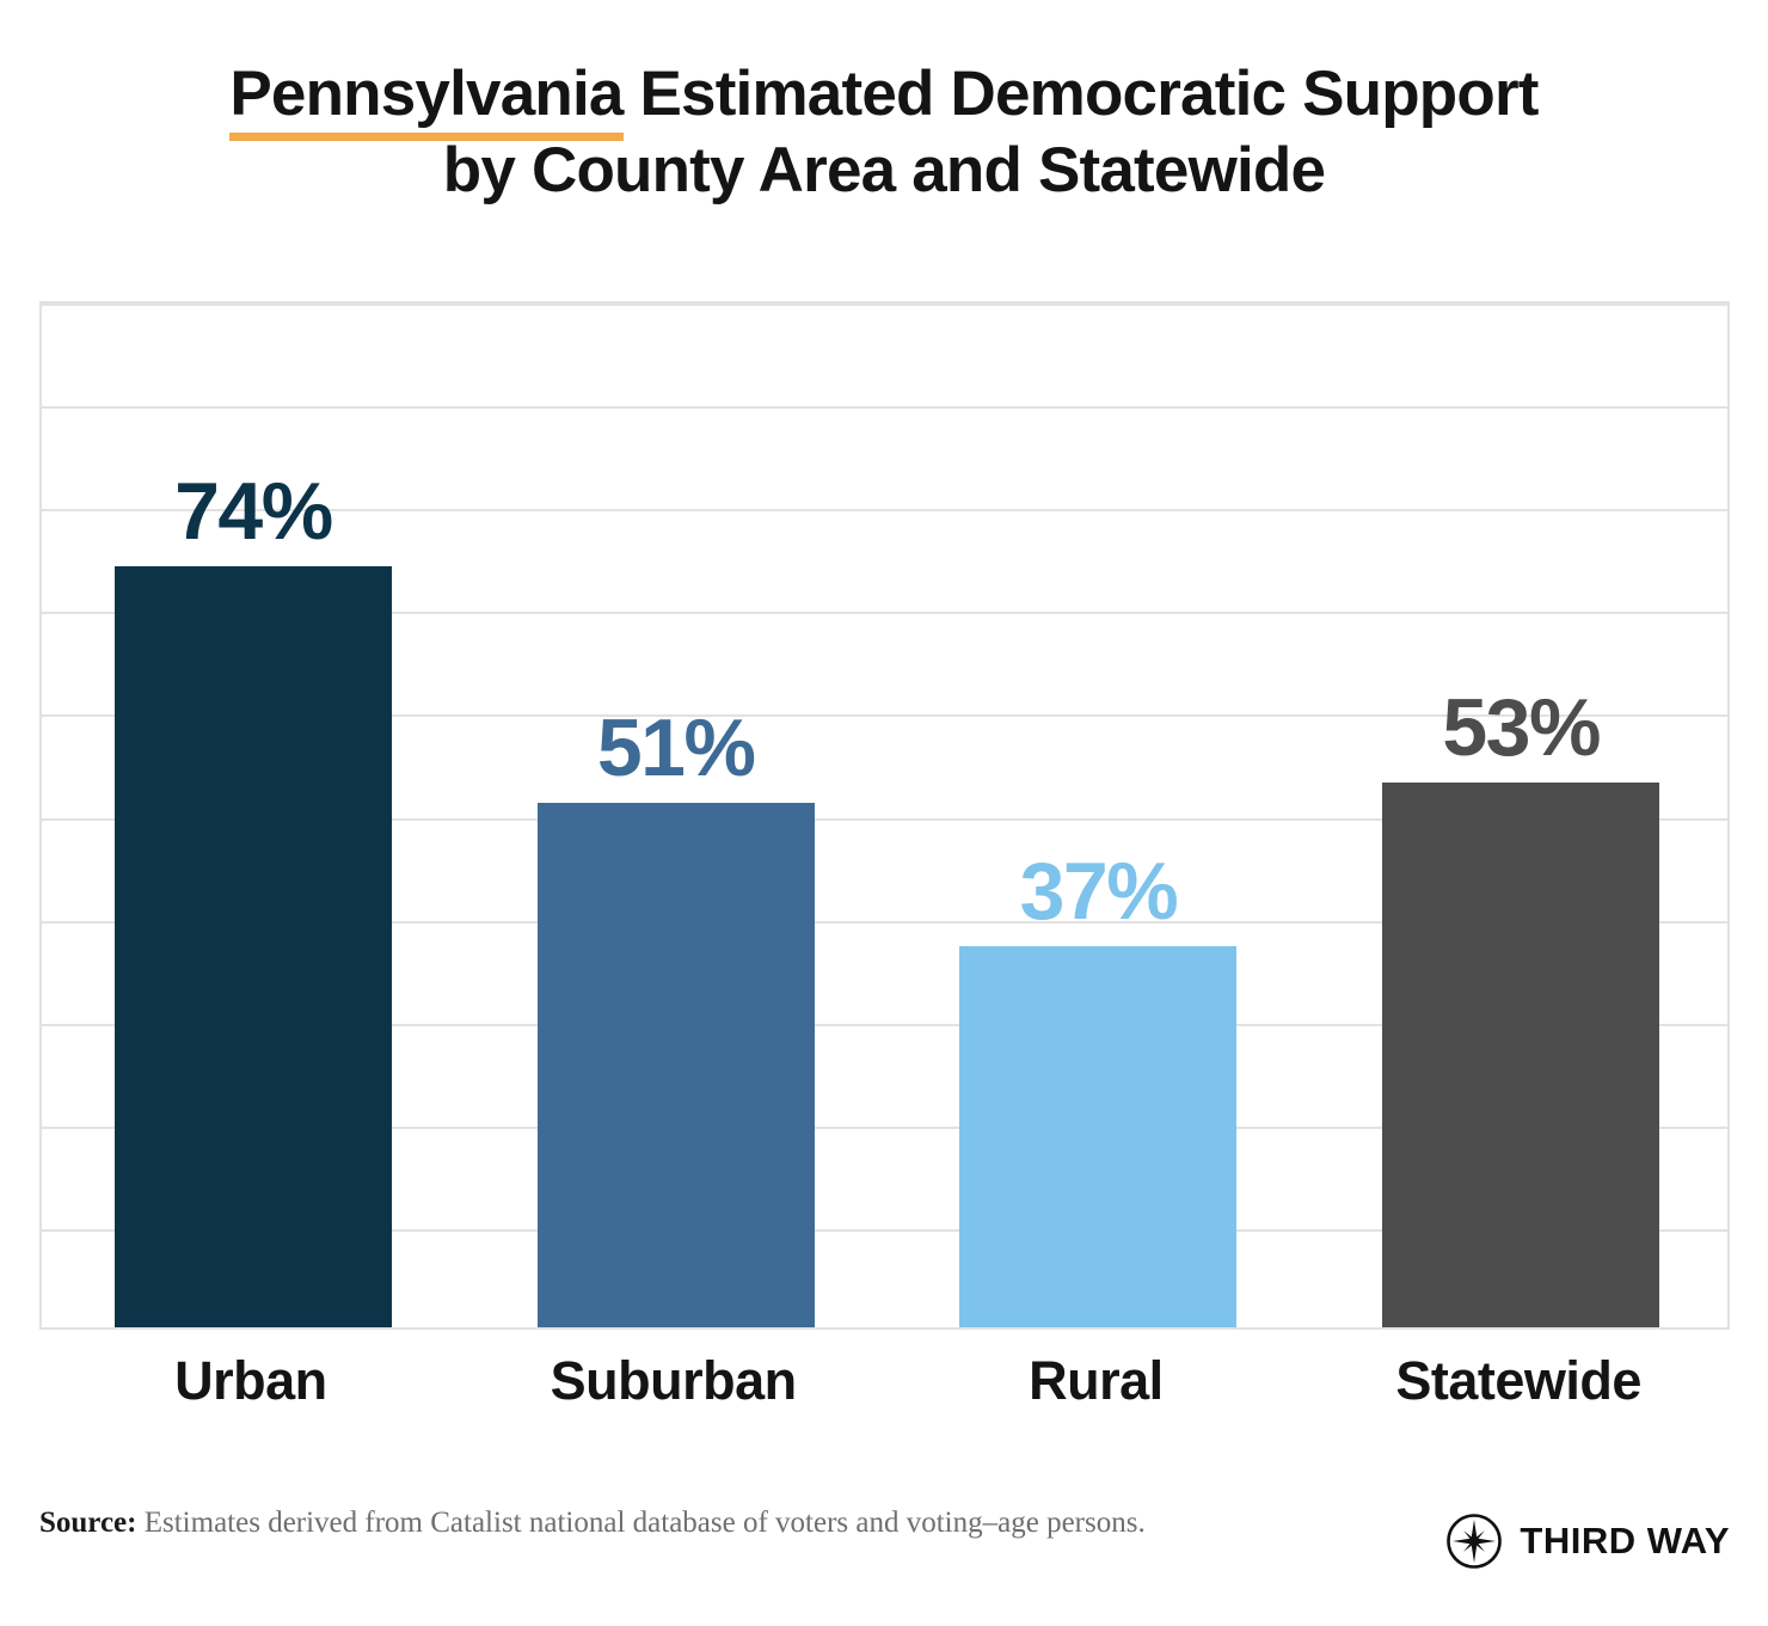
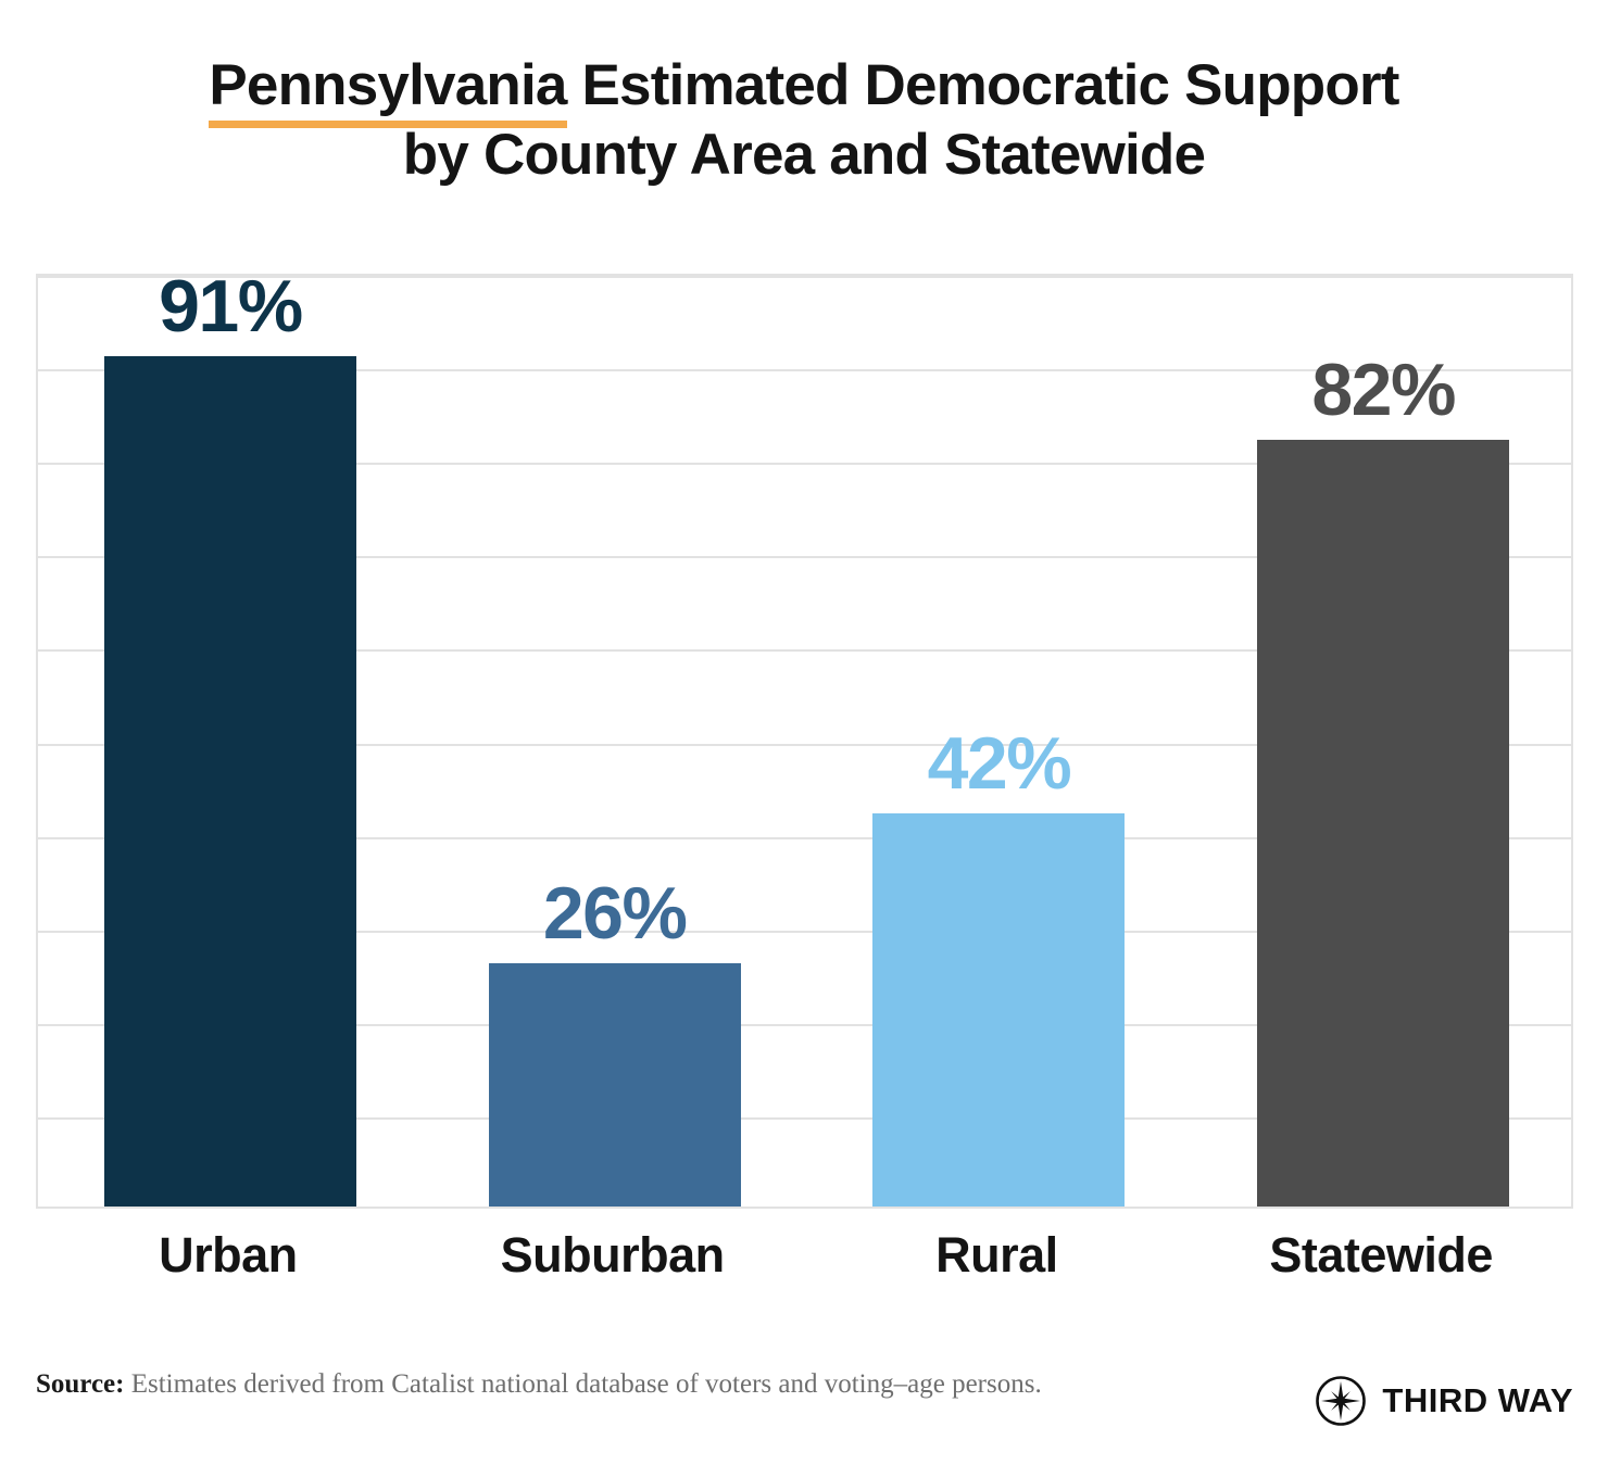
Urban: 74% -> 91%
Suburban: 51% -> 26%
Rural: 37% -> 42%
Statewide: 53% -> 82%
